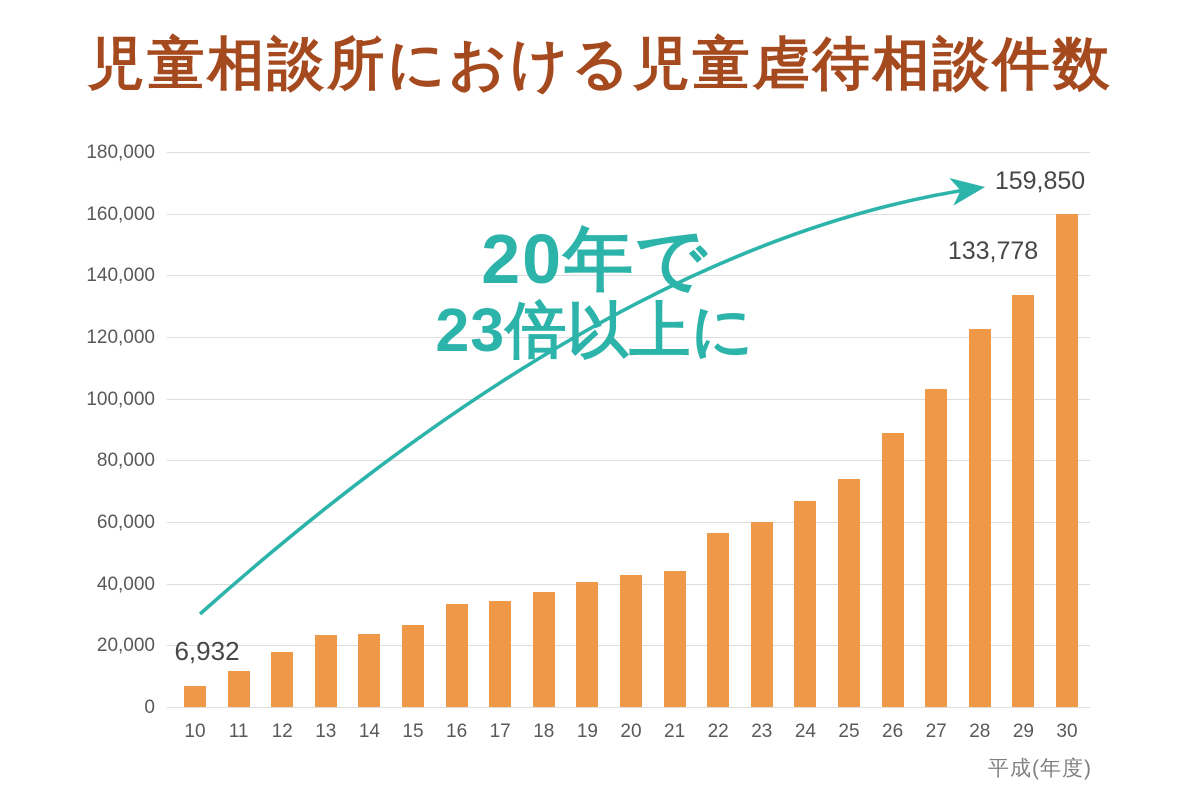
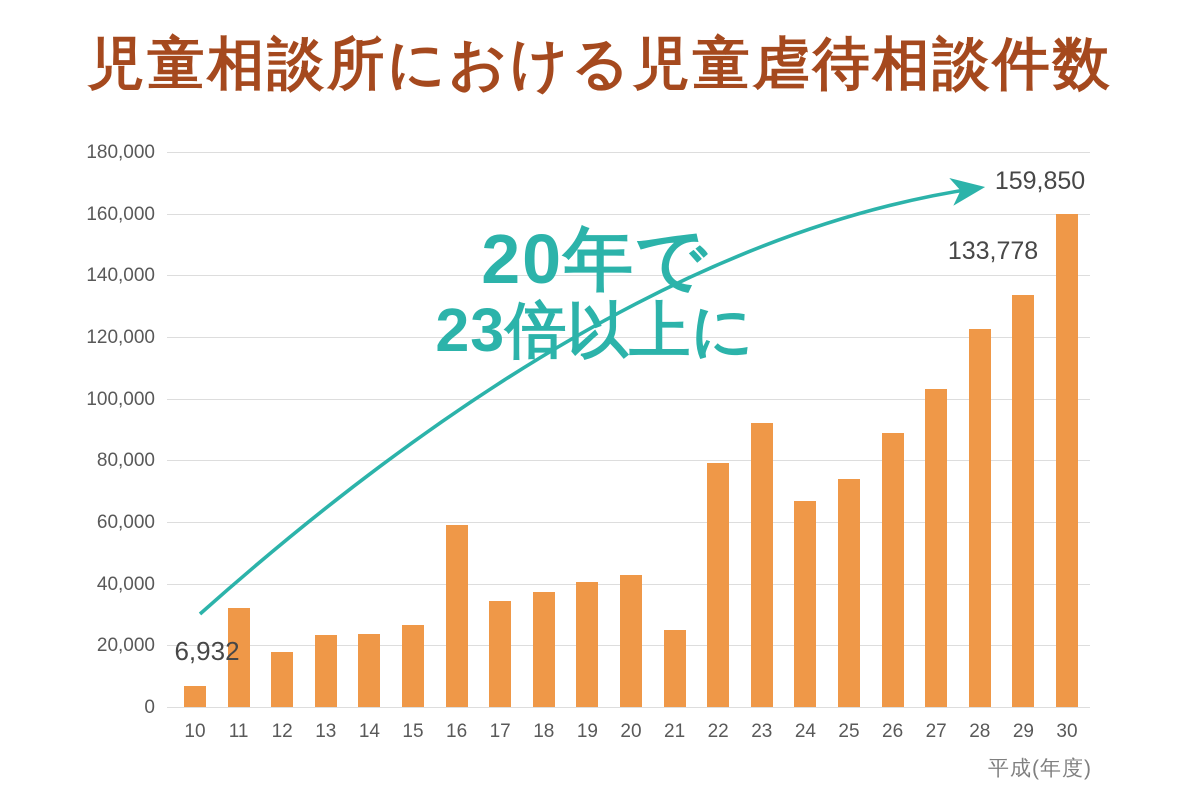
11: 12000 -> 32000
16: 33000 -> 59000
21: 44000 -> 25000
22: 56000 -> 79000
23: 60000 -> 92000
